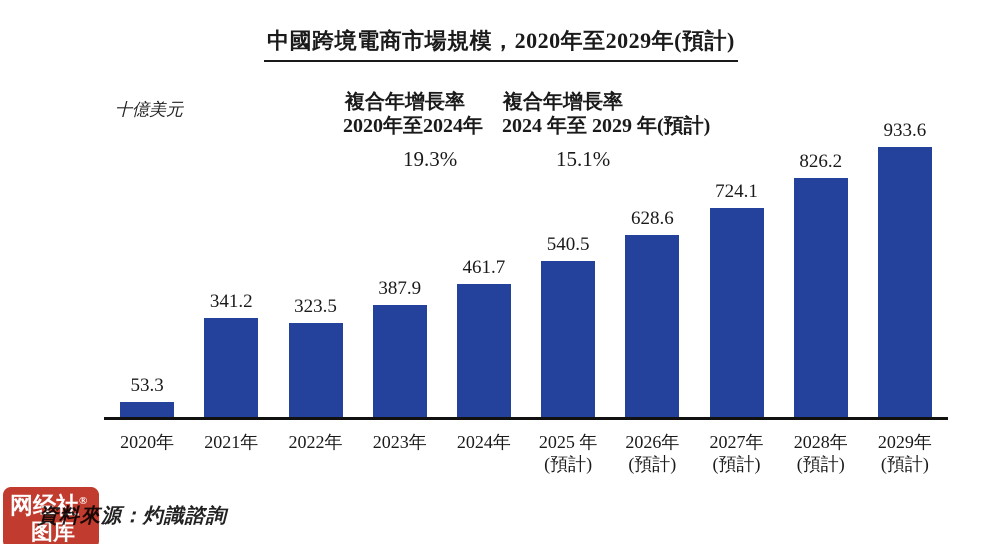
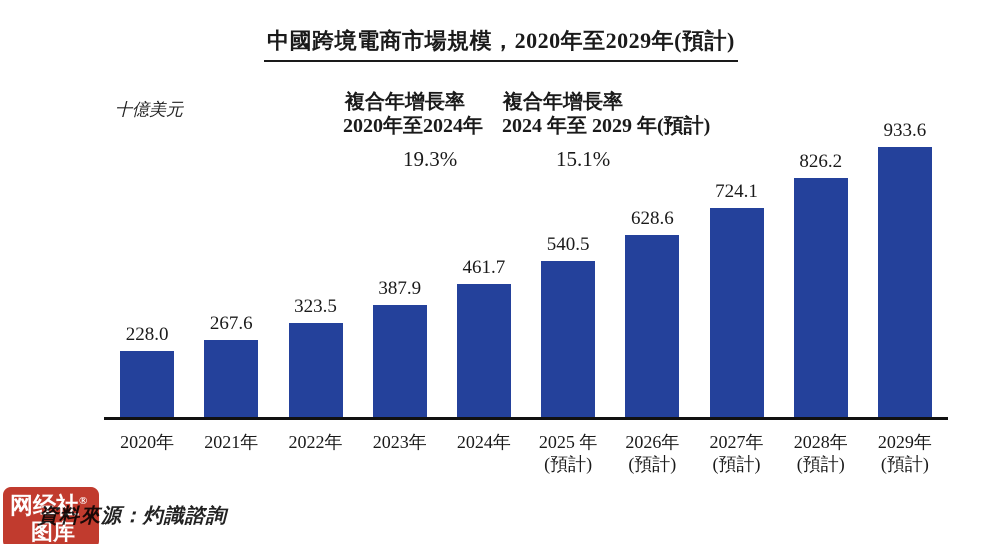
2020年: 53.3 -> 228.0
2021年: 341.2 -> 267.6
